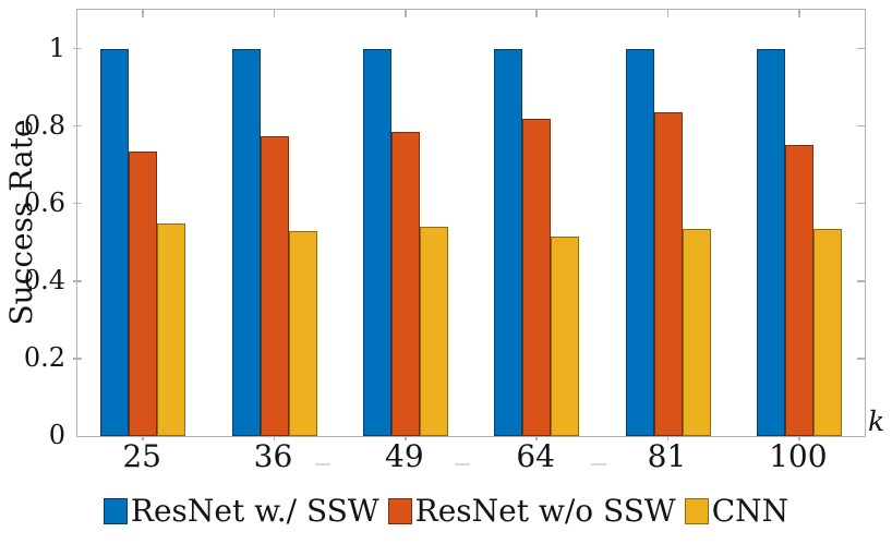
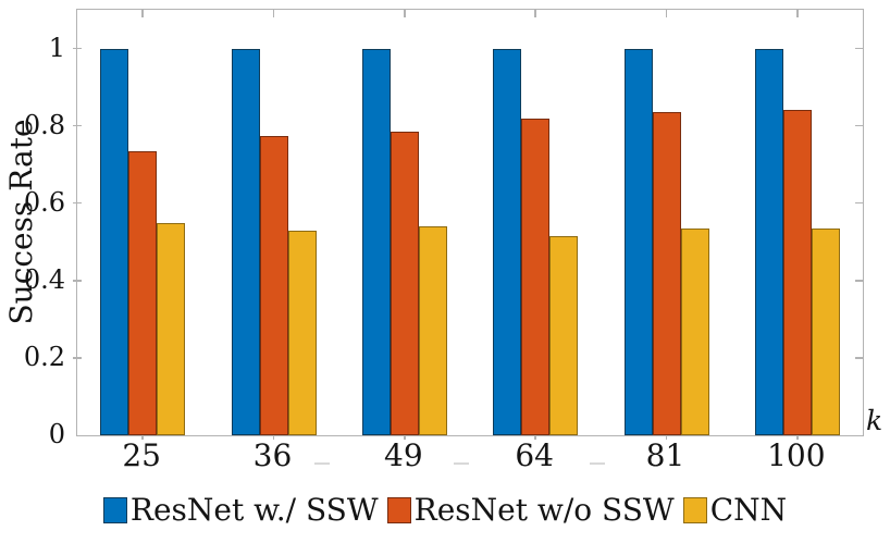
ResNet w/o SSW/100: 0.75 -> 0.84
